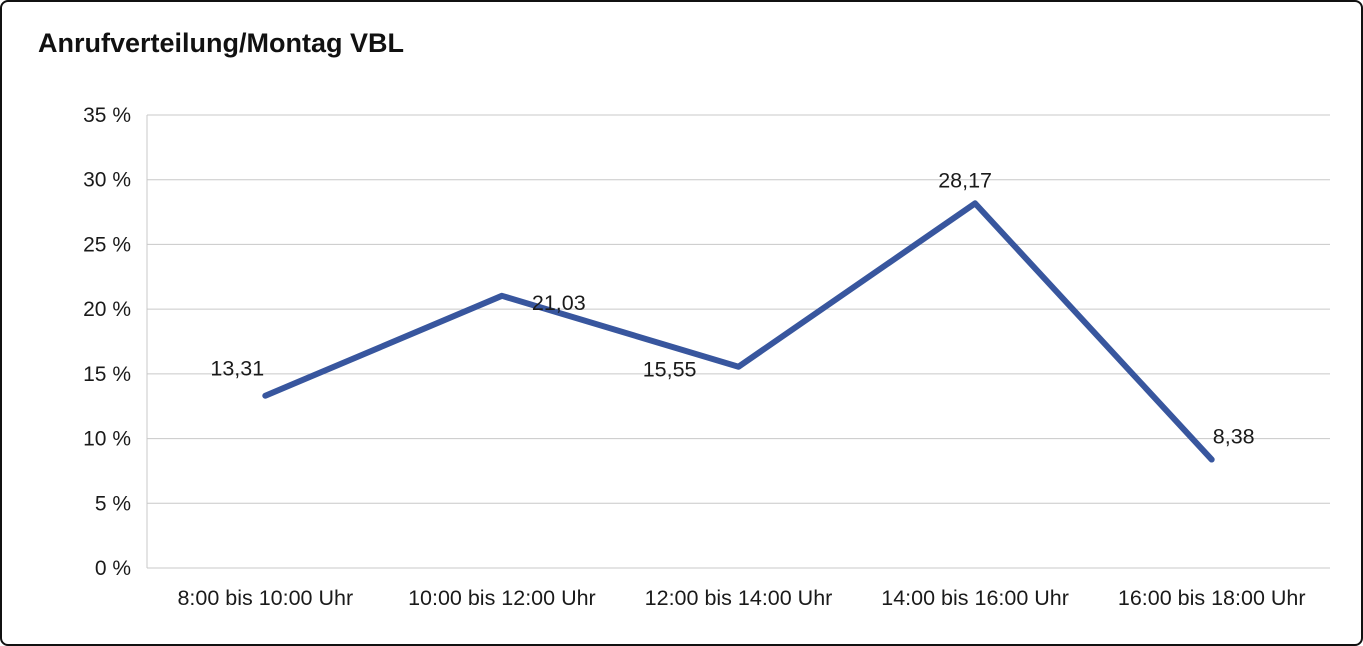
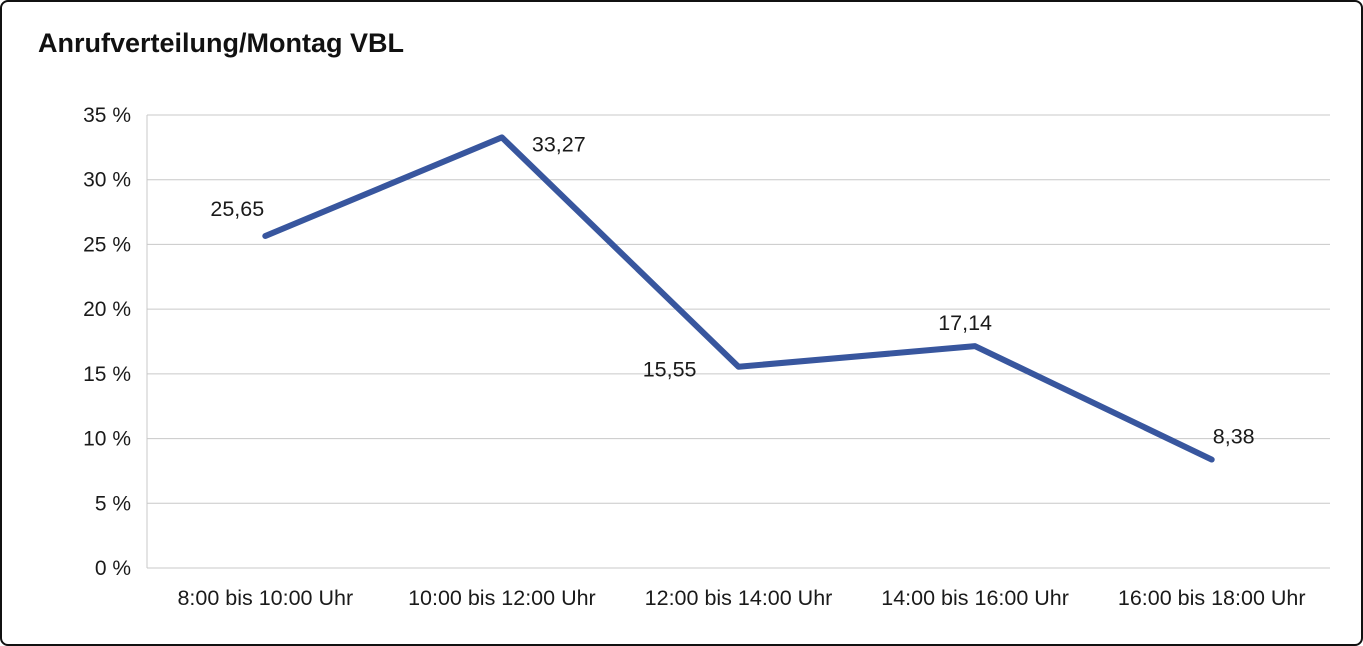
8:00 bis 10:00 Uhr: 13,31 -> 25,65
10:00 bis 12:00 Uhr: 21,03 -> 33,27
14:00 bis 16:00 Uhr: 28,17 -> 17,14
